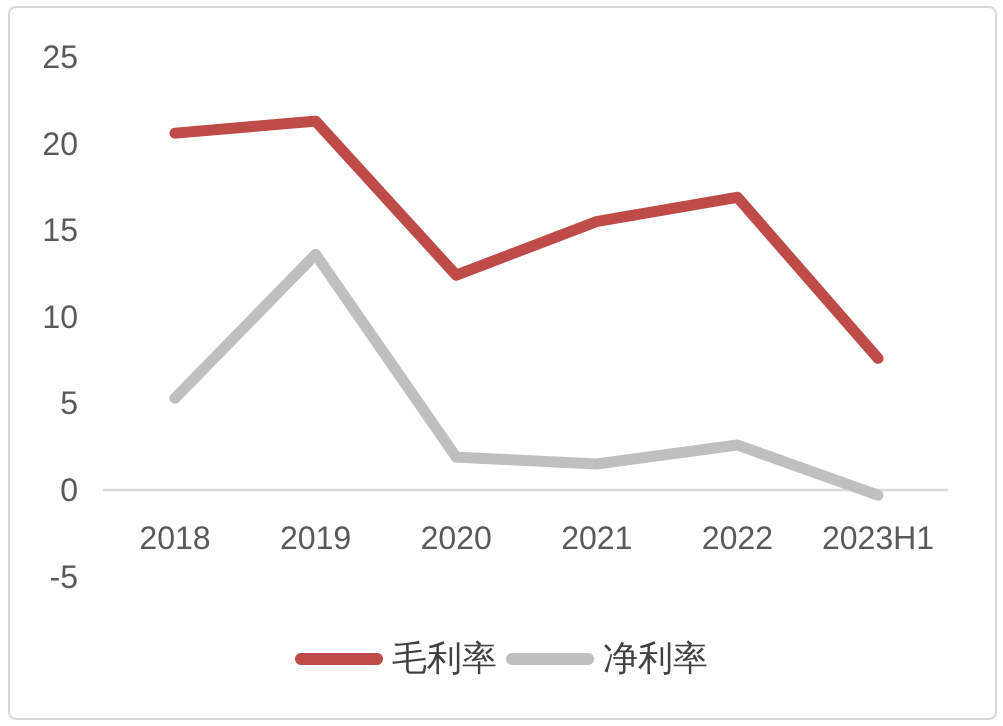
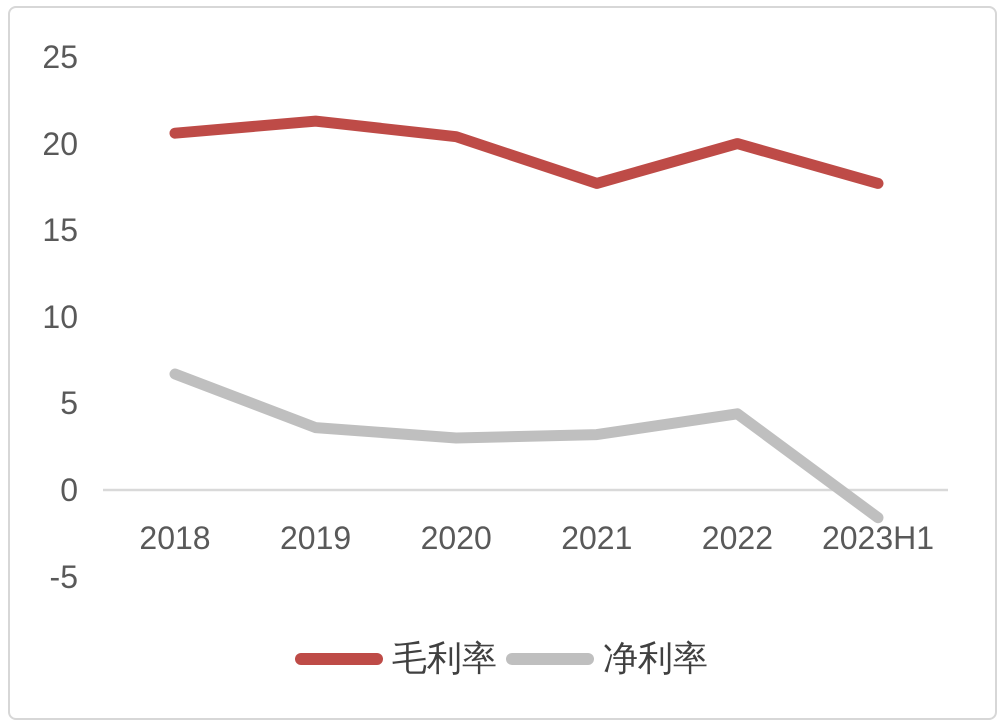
净利率/2018: 5.3 -> 6.7
净利率/2019: 13.6 -> 3.6
毛利率/2020: 12.4 -> 20.4
净利率/2020: 1.9 -> 3.0
毛利率/2021: 15.5 -> 17.7
净利率/2021: 1.5 -> 3.2
毛利率/2022: 16.9 -> 20.0
净利率/2022: 2.6 -> 4.4
毛利率/2023H1: 7.6 -> 17.7
净利率/2023H1: -0.3 -> -1.6
